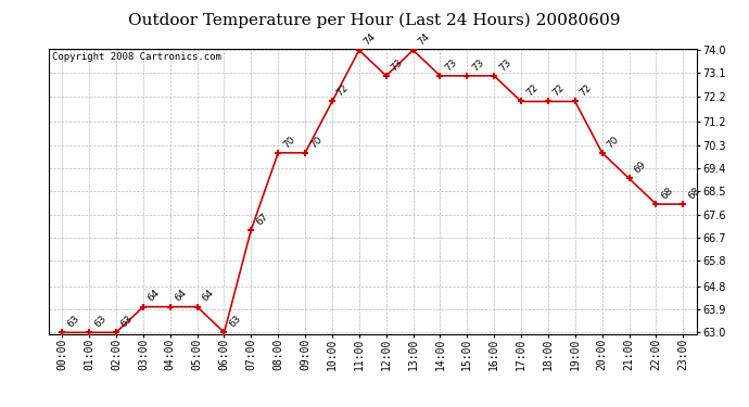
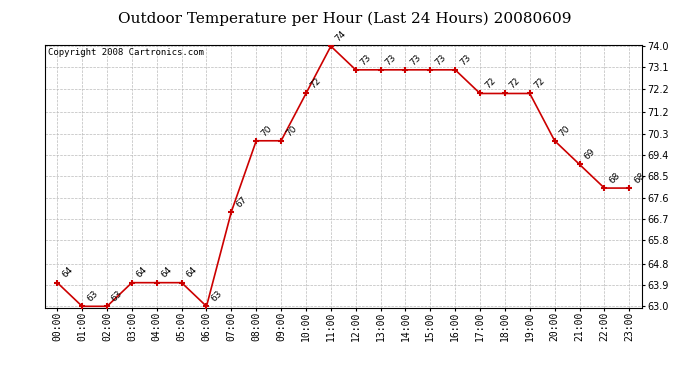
00:00: 63 -> 64
13:00: 74 -> 73
